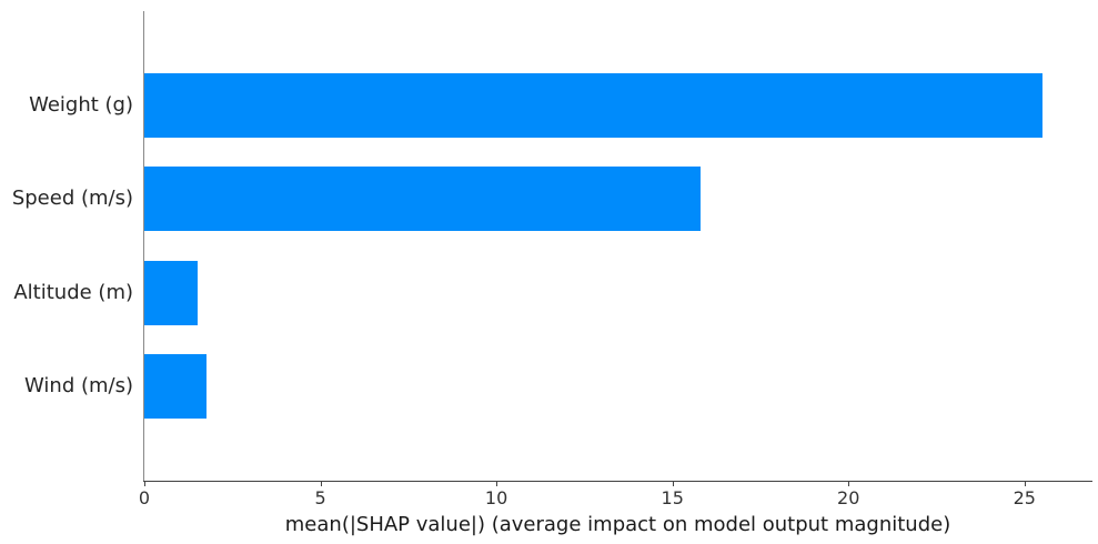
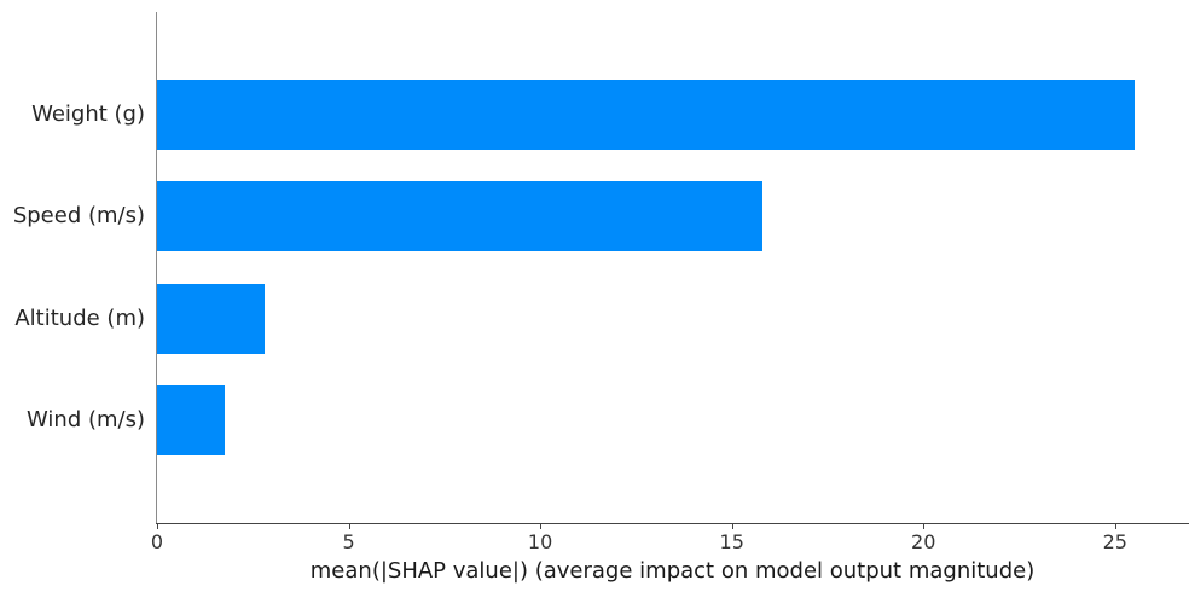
Altitude (m): 1.5 -> 2.8
